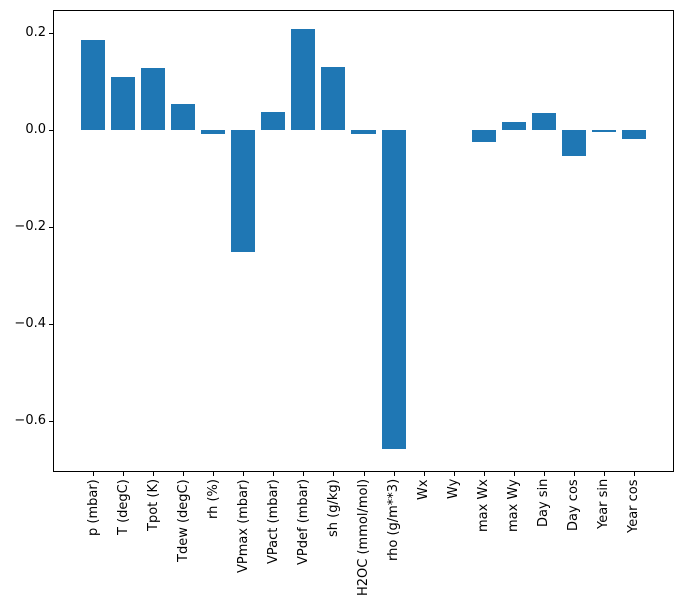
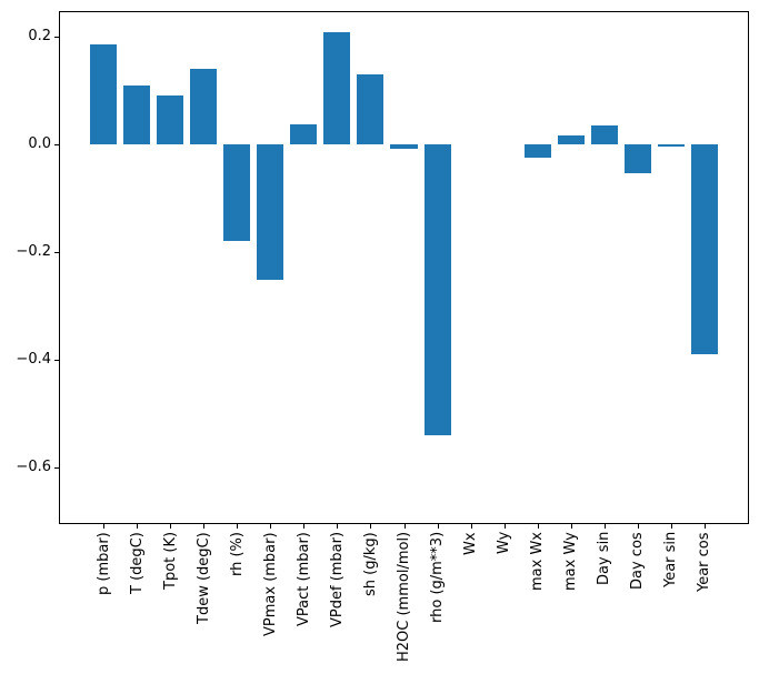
Tpot (K): 0.13 -> 0.09
Tdew (degC): 0.05 -> 0.14
rh (%): -0.01 -> -0.18
rho (g/m**3): -0.66 -> -0.54
Year cos: -0.02 -> -0.39
